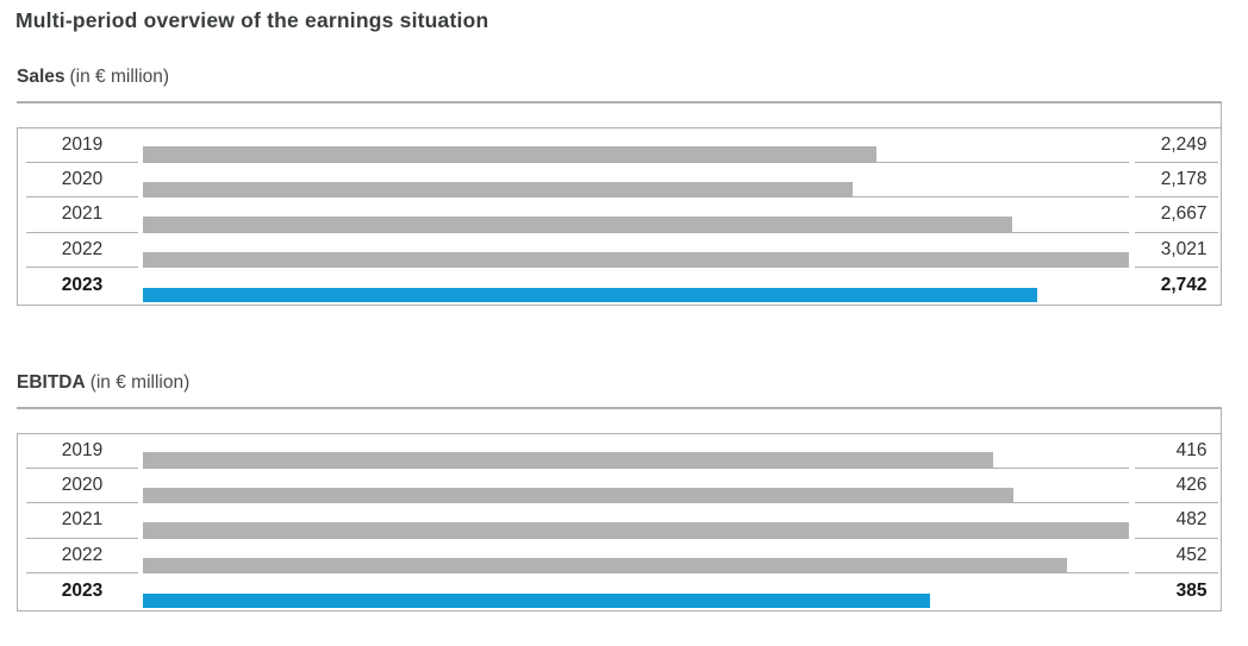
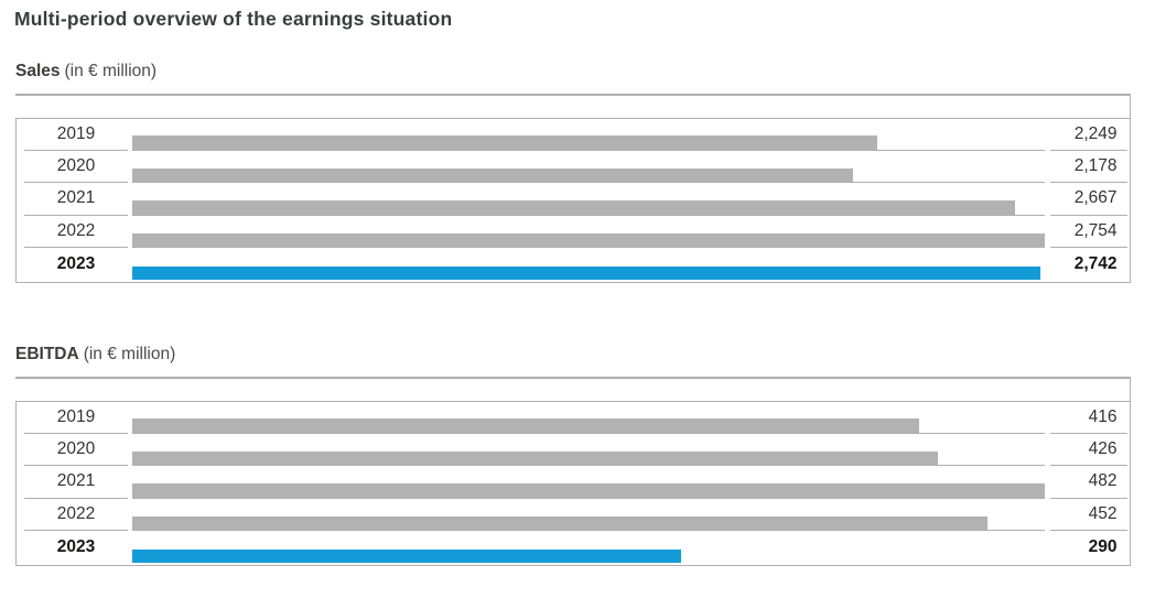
Sales/2022: 3,021 -> 2,754
EBITDA/2023: 385 -> 290
